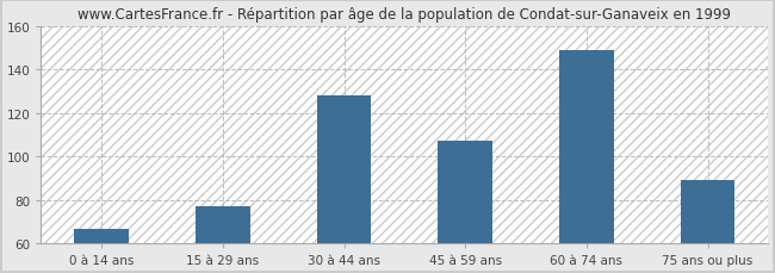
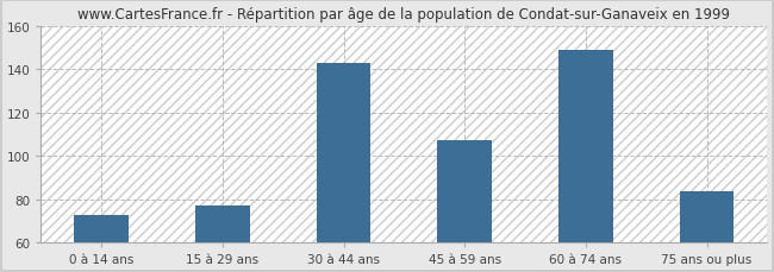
0 à 14 ans: 67 -> 73
30 à 44 ans: 128 -> 143
75 ans ou plus: 89 -> 84
